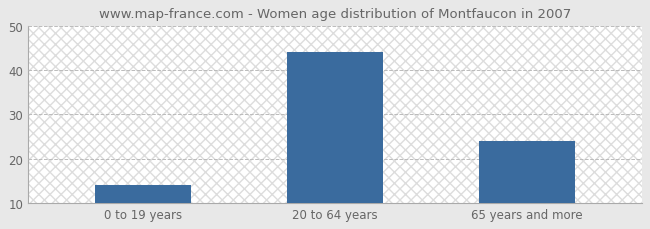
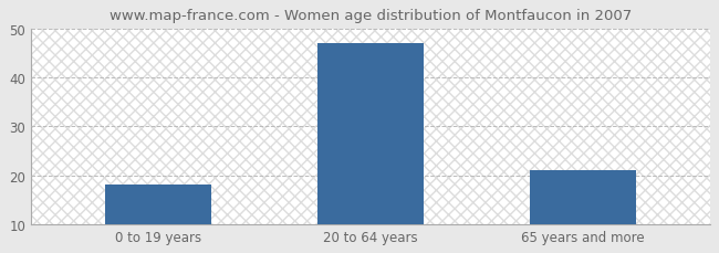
0 to 19 years: 14 -> 18
20 to 64 years: 44 -> 47
65 years and more: 24 -> 21
